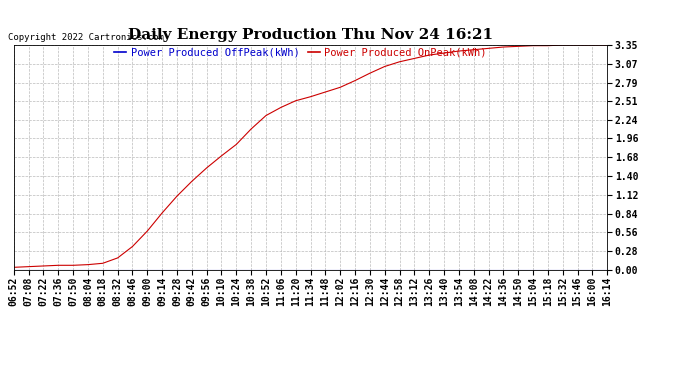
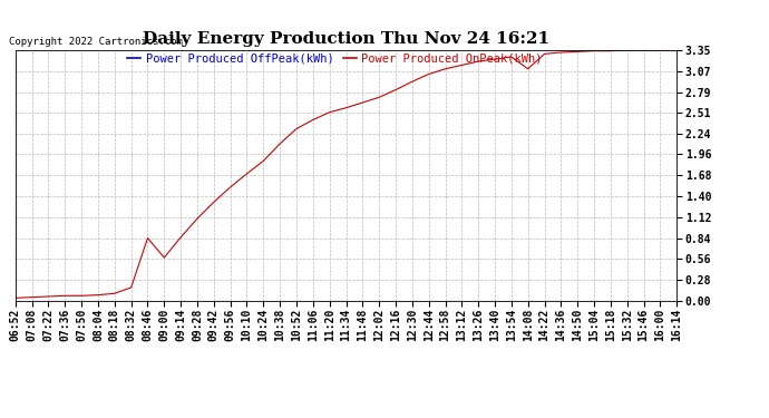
Power Produced OnPeak(kWh)/08:46: 0.35 -> 0.84
Power Produced OnPeak(kWh)/14:08: 3.28 -> 3.10
